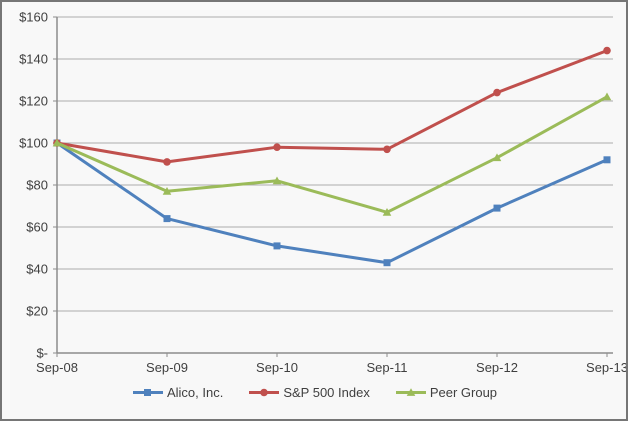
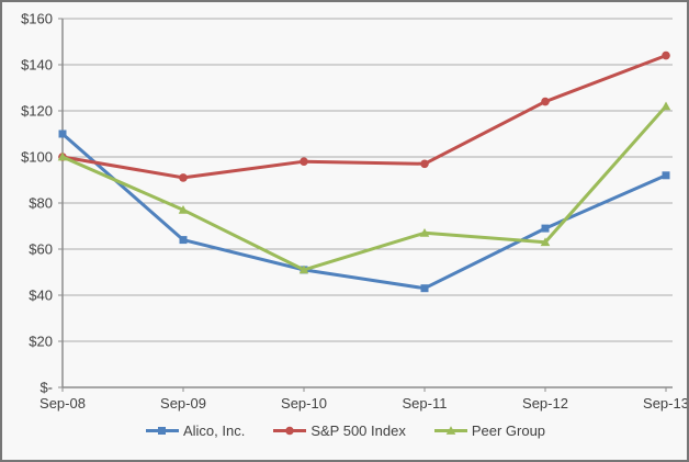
Alico, Inc./Sep-08: $100 -> $110
Peer Group/Sep-10: $82 -> $51
Peer Group/Sep-12: $93 -> $63
